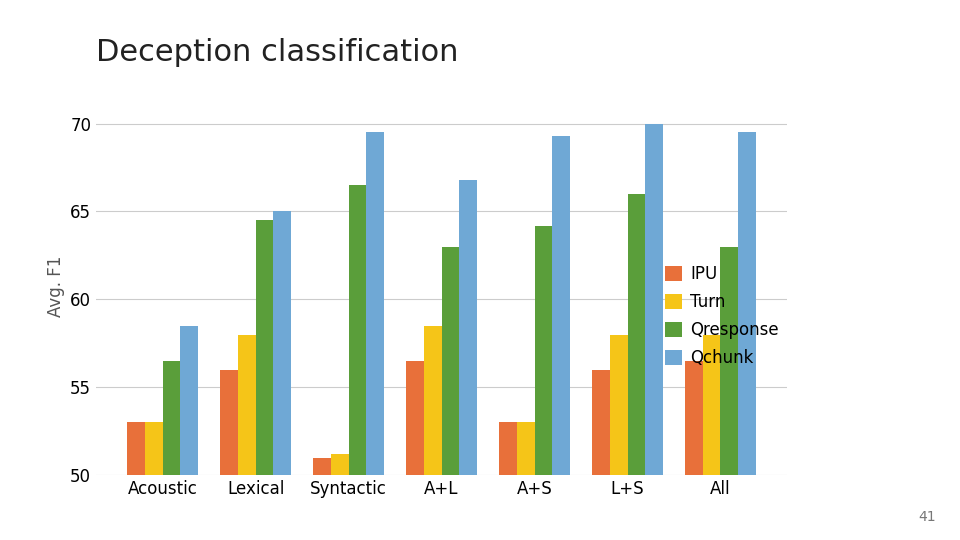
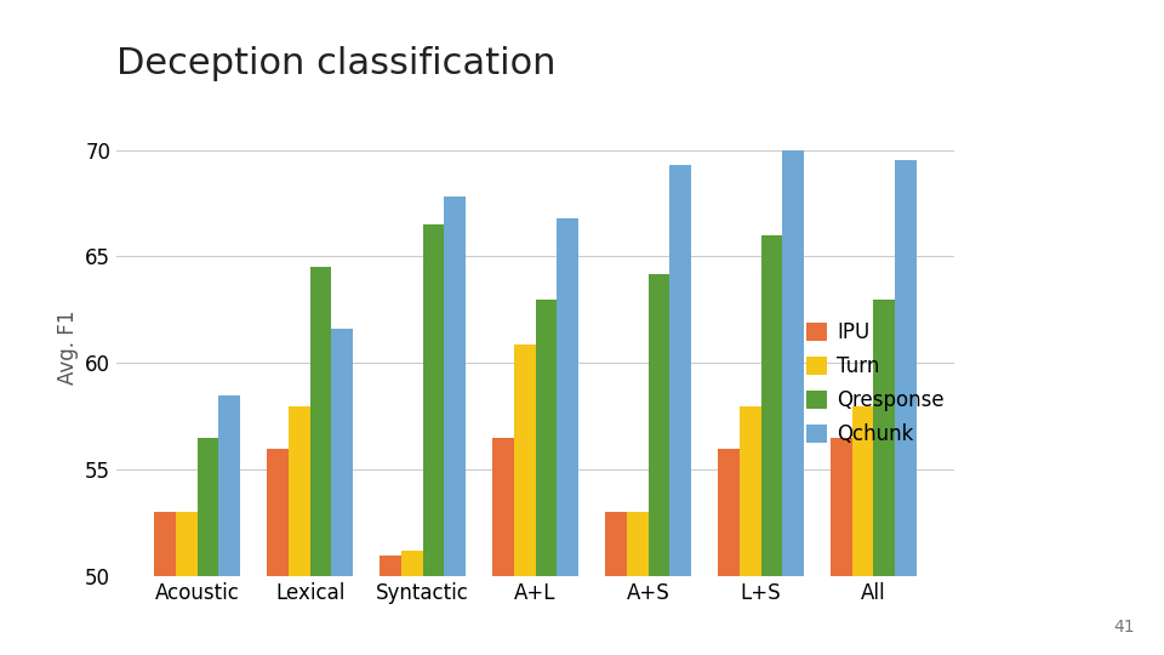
Qchunk/Lexical: 65.0 -> 61.6
Qchunk/Syntactic: 69.5 -> 67.8
Turn/A+L: 58.5 -> 60.9
